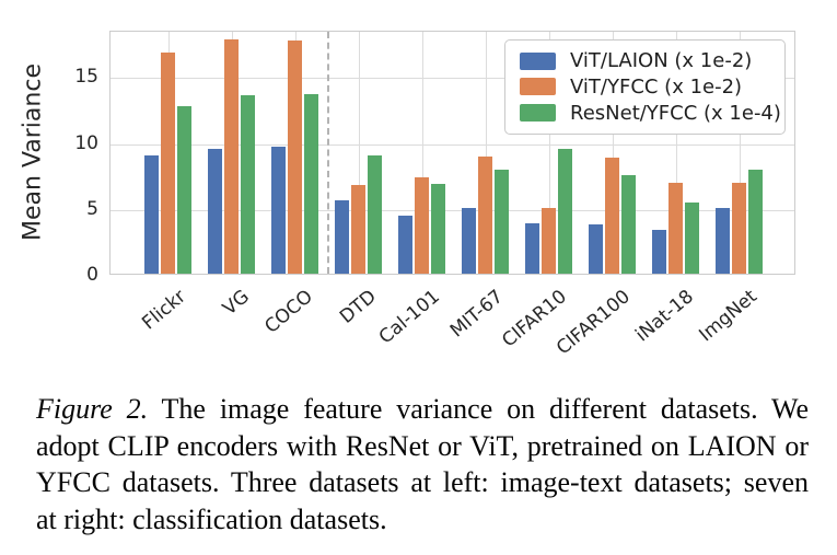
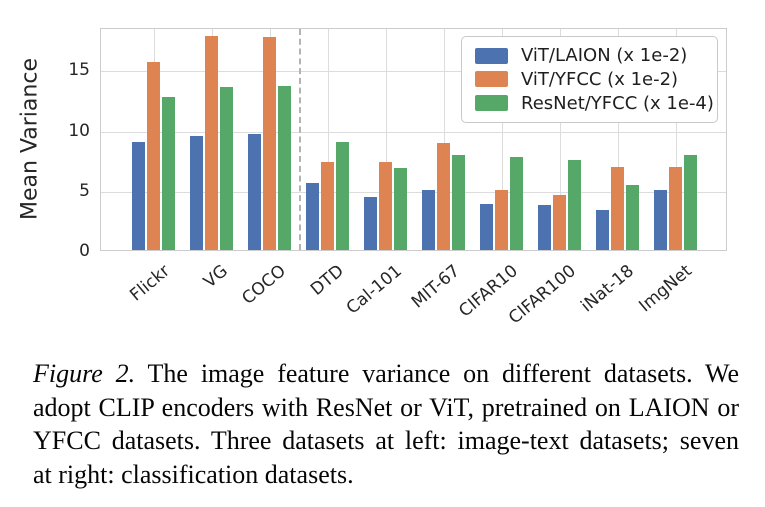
ViT/YFCC (x 1e-2)/Flickr: 16.8 -> 15.6
ViT/YFCC (x 1e-2)/DTD: 6.7 -> 7.3
ResNet/YFCC (x 1e-4)/CIFAR10: 9.5 -> 7.7
ViT/YFCC (x 1e-2)/CIFAR100: 8.8 -> 4.6
